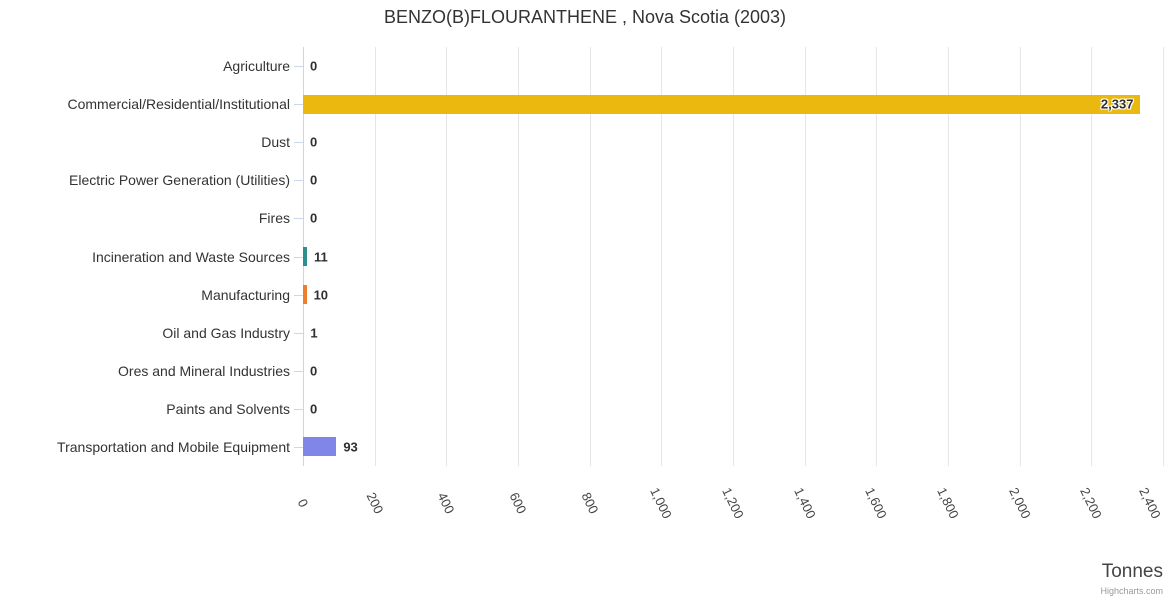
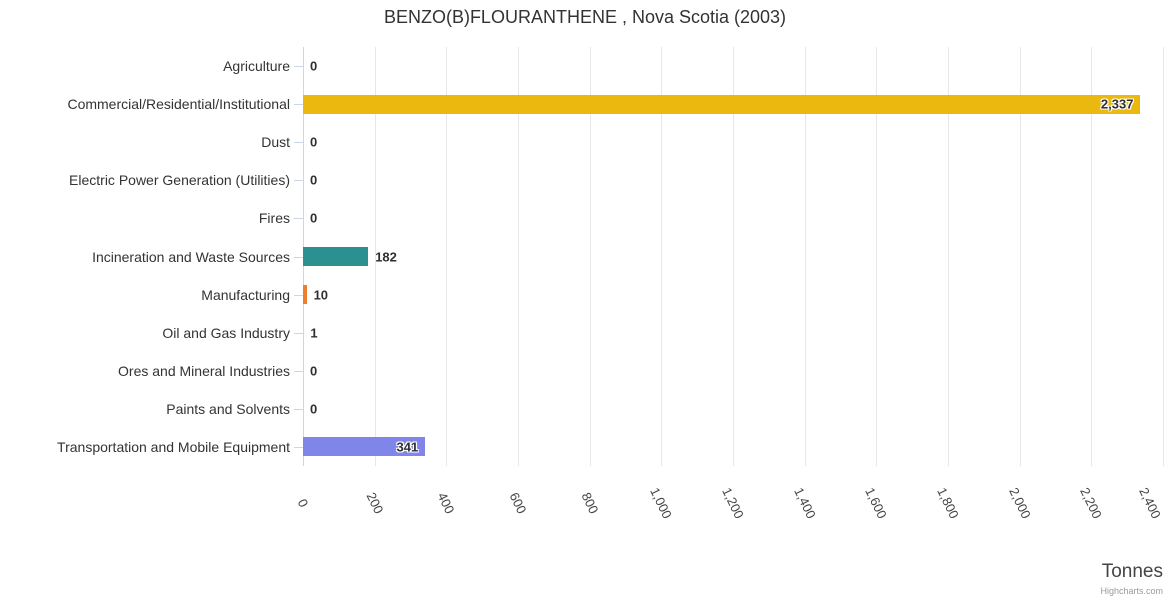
Incineration and Waste Sources: 11 -> 182
Transportation and Mobile Equipment: 93 -> 341
